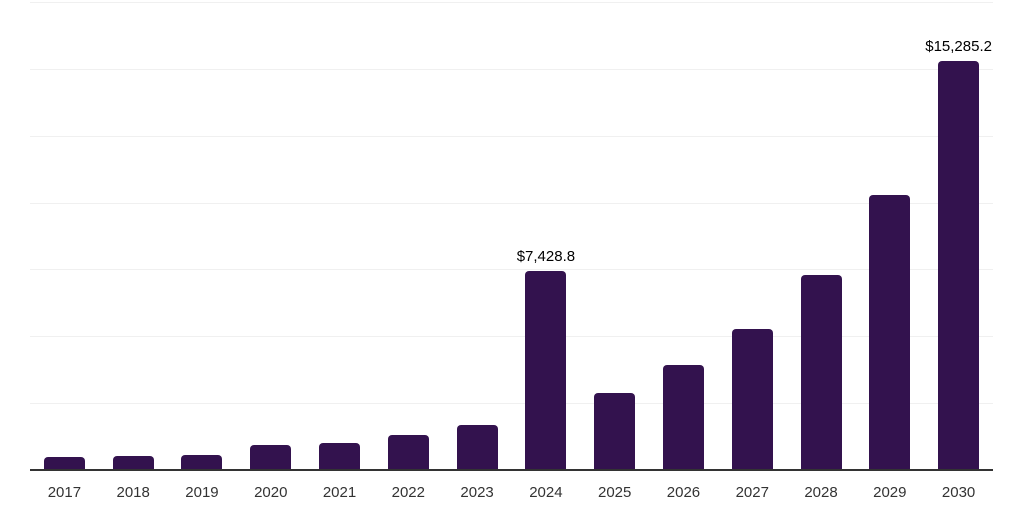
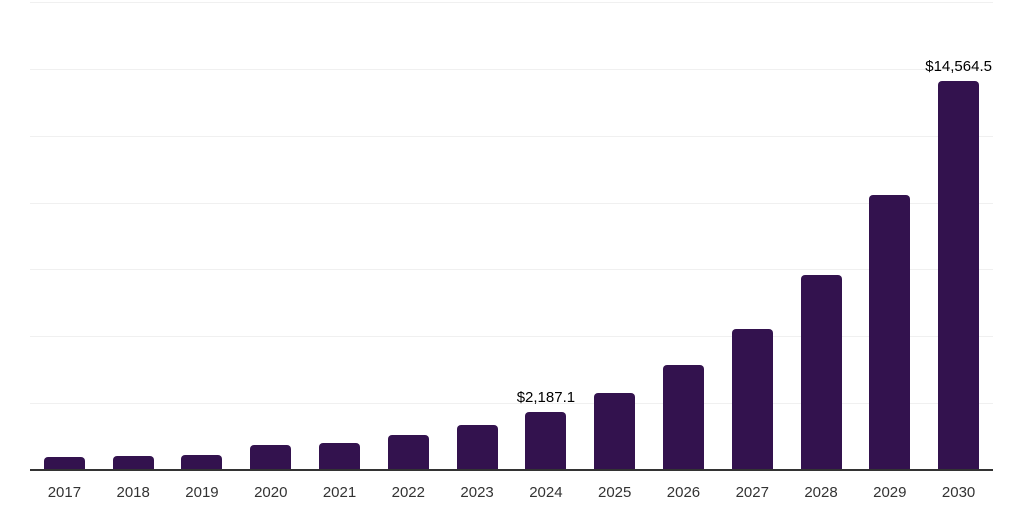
2024: $7,428.8 -> $2,187.1
2030: $15,285.2 -> $14,564.5
